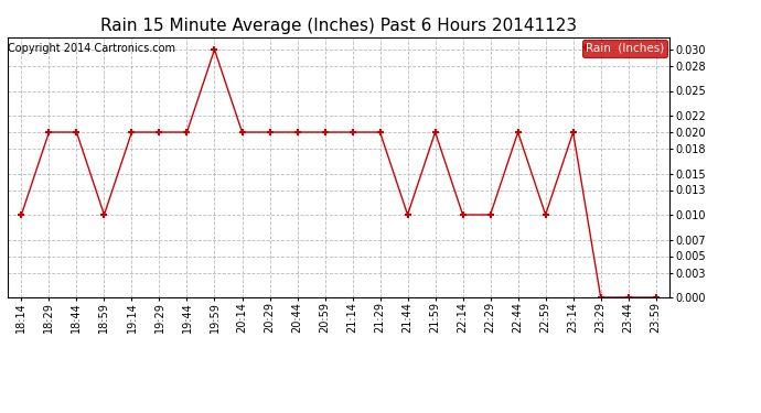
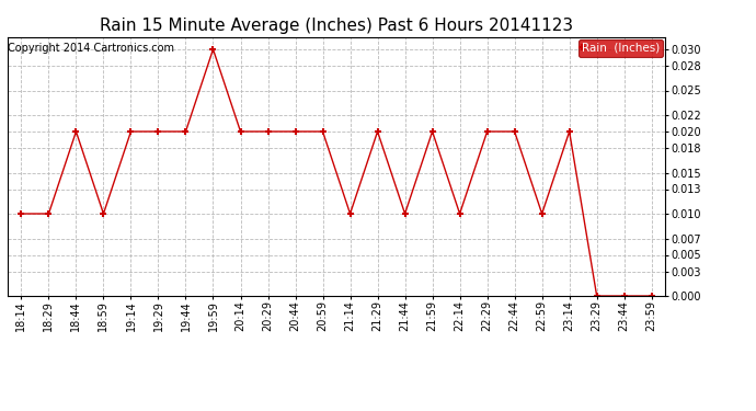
18:29: 0.02 -> 0.01
21:14: 0.02 -> 0.01
22:29: 0.01 -> 0.02
